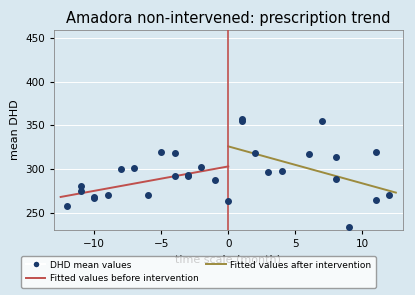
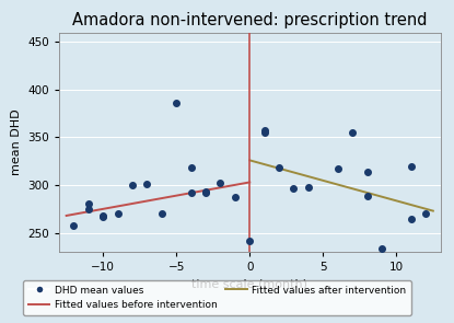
−5: 320 -> 386
0: 263 -> 242
